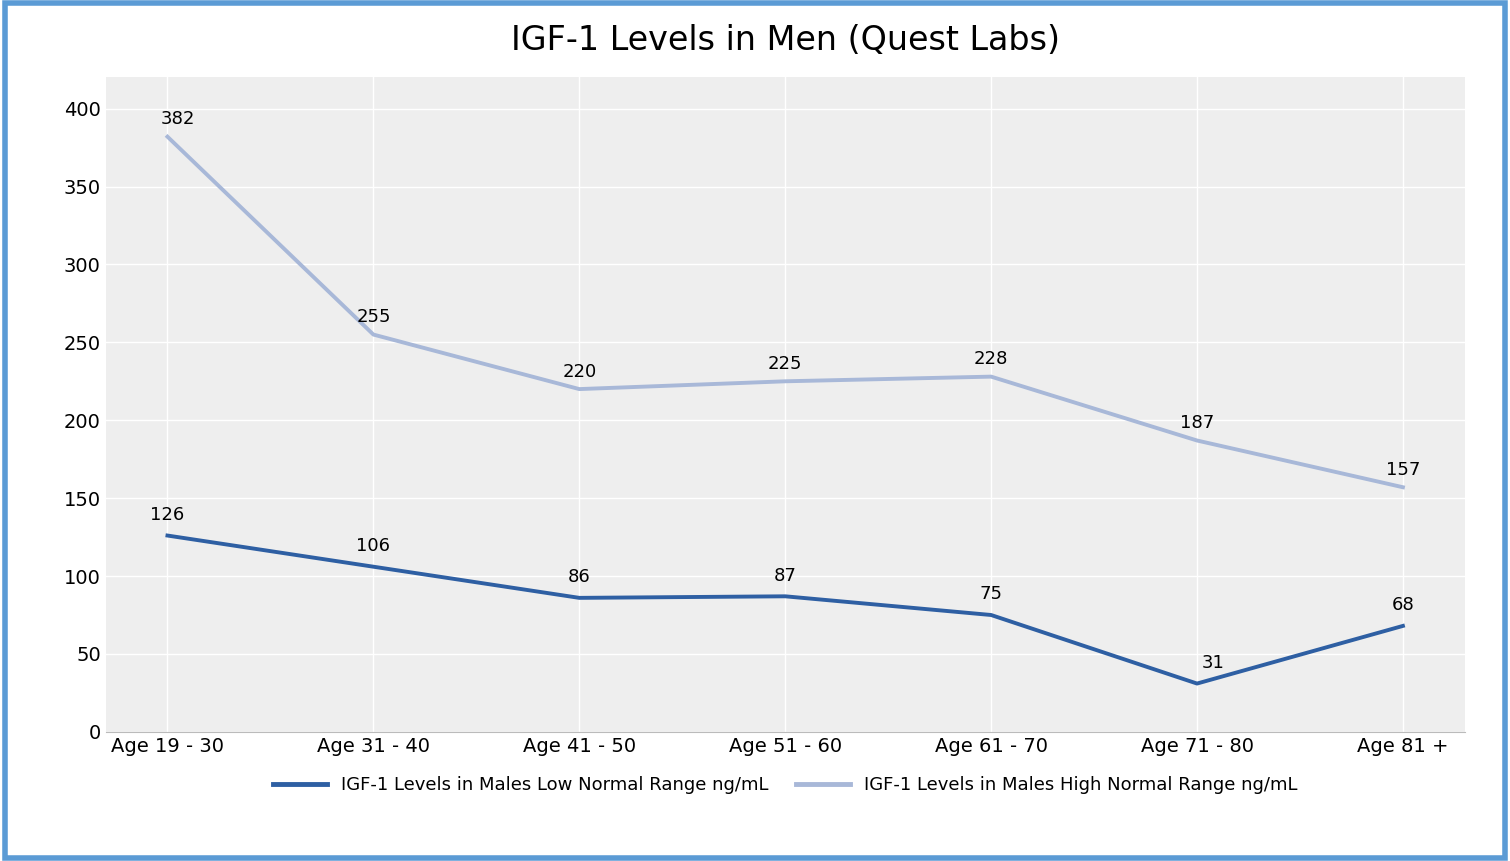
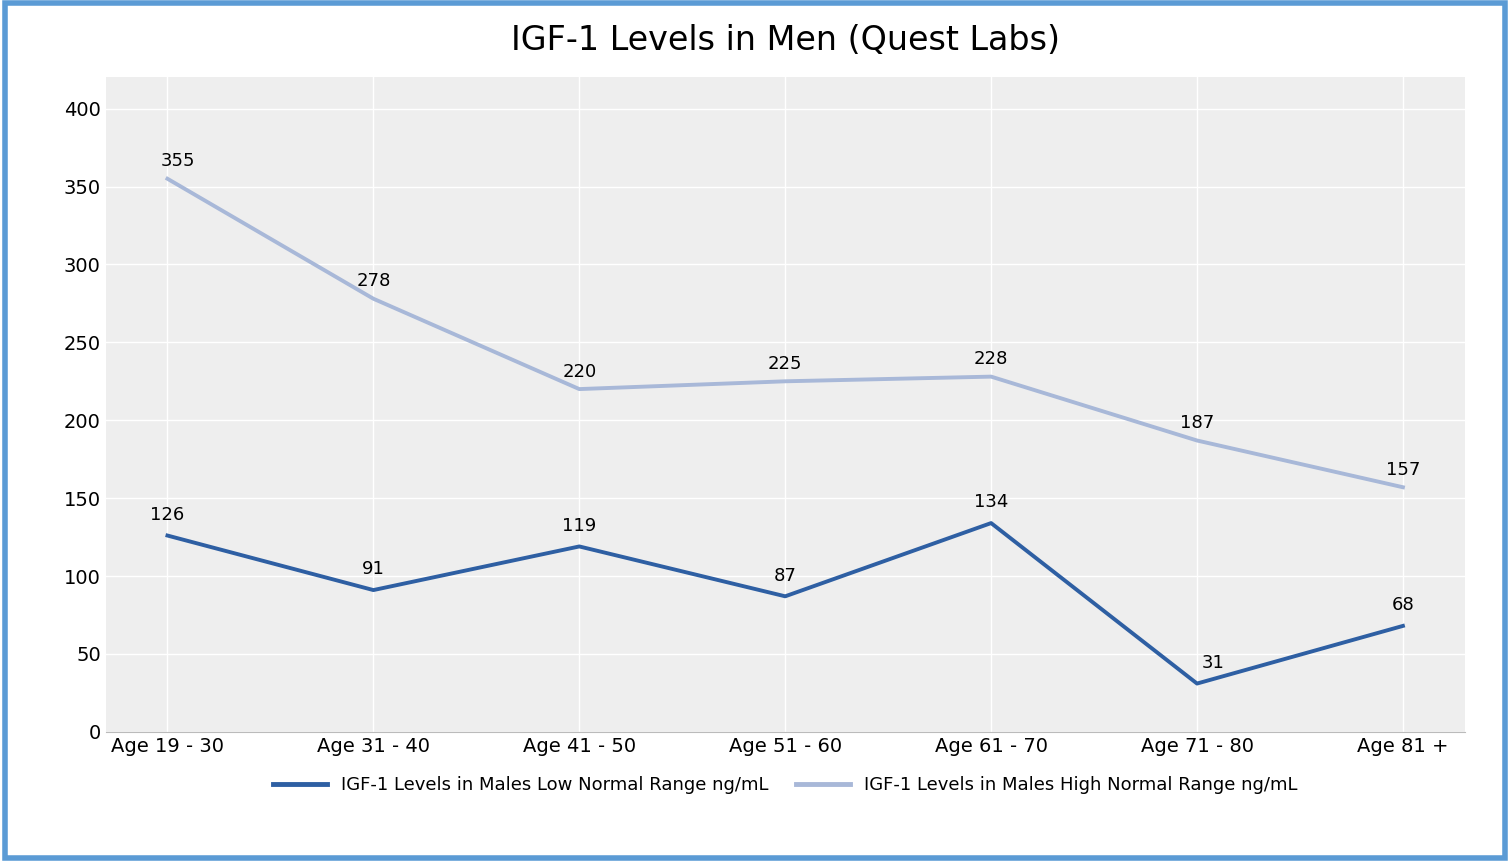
IGF-1 Levels in Males High Normal Range ng/mL/Age 19 - 30: 382 -> 355
IGF-1 Levels in Males Low Normal Range ng/mL/Age 31 - 40: 106 -> 91
IGF-1 Levels in Males High Normal Range ng/mL/Age 31 - 40: 255 -> 278
IGF-1 Levels in Males Low Normal Range ng/mL/Age 41 - 50: 86 -> 119
IGF-1 Levels in Males Low Normal Range ng/mL/Age 61 - 70: 75 -> 134
